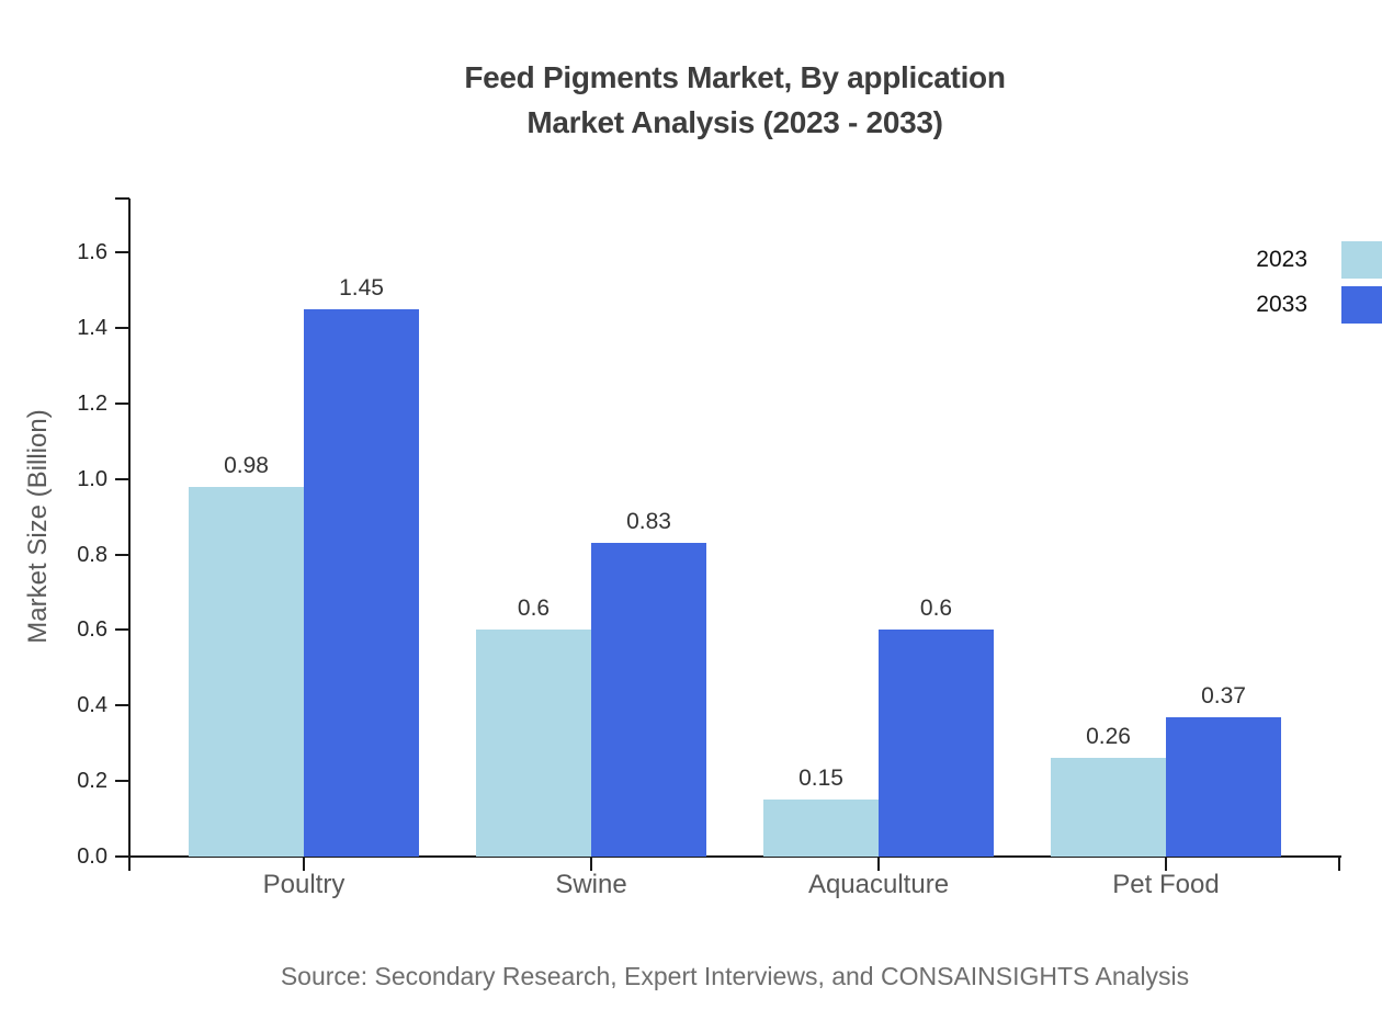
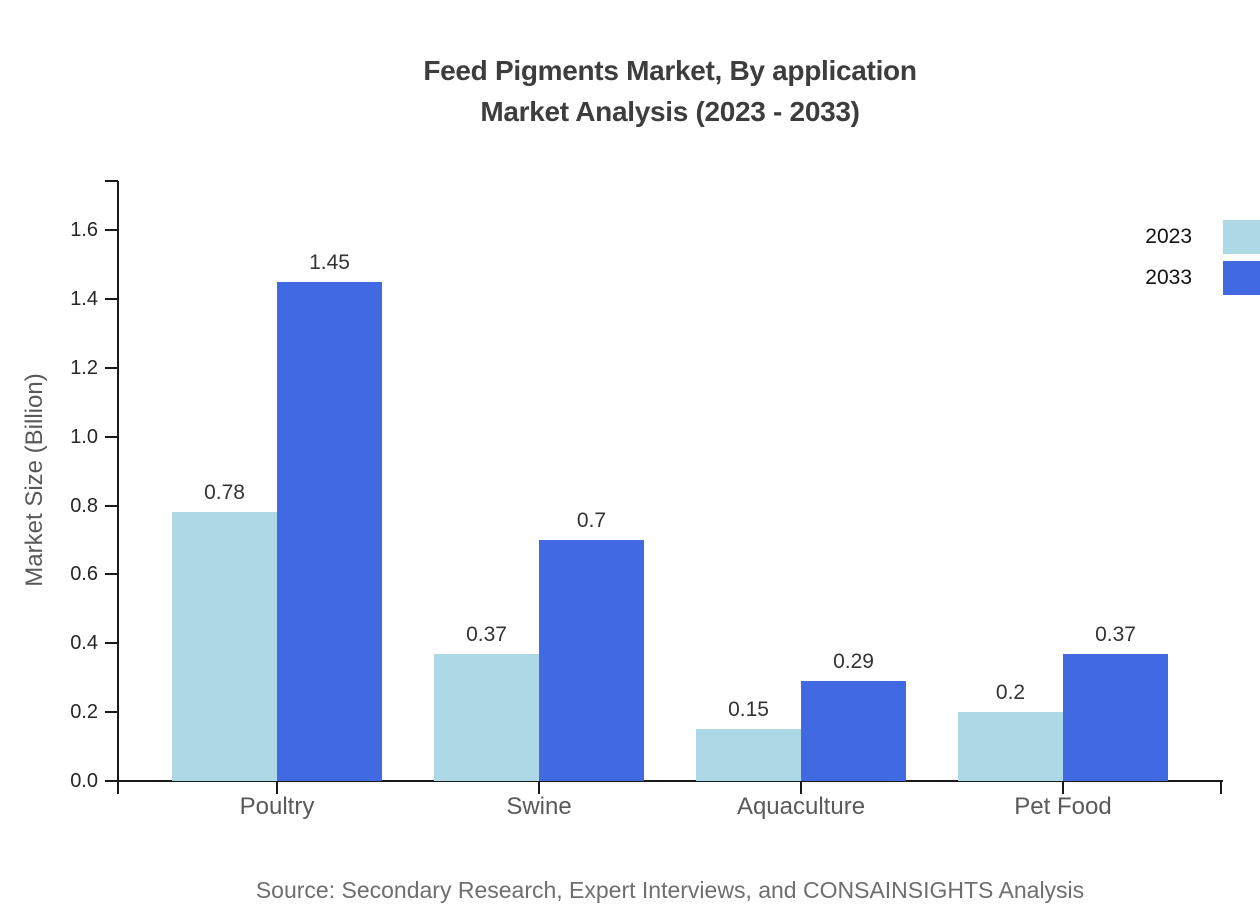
2023/Poultry: 0.98 -> 0.78
2023/Swine: 0.6 -> 0.37
2033/Swine: 0.83 -> 0.7
2033/Aquaculture: 0.6 -> 0.29
2023/Pet Food: 0.26 -> 0.2
